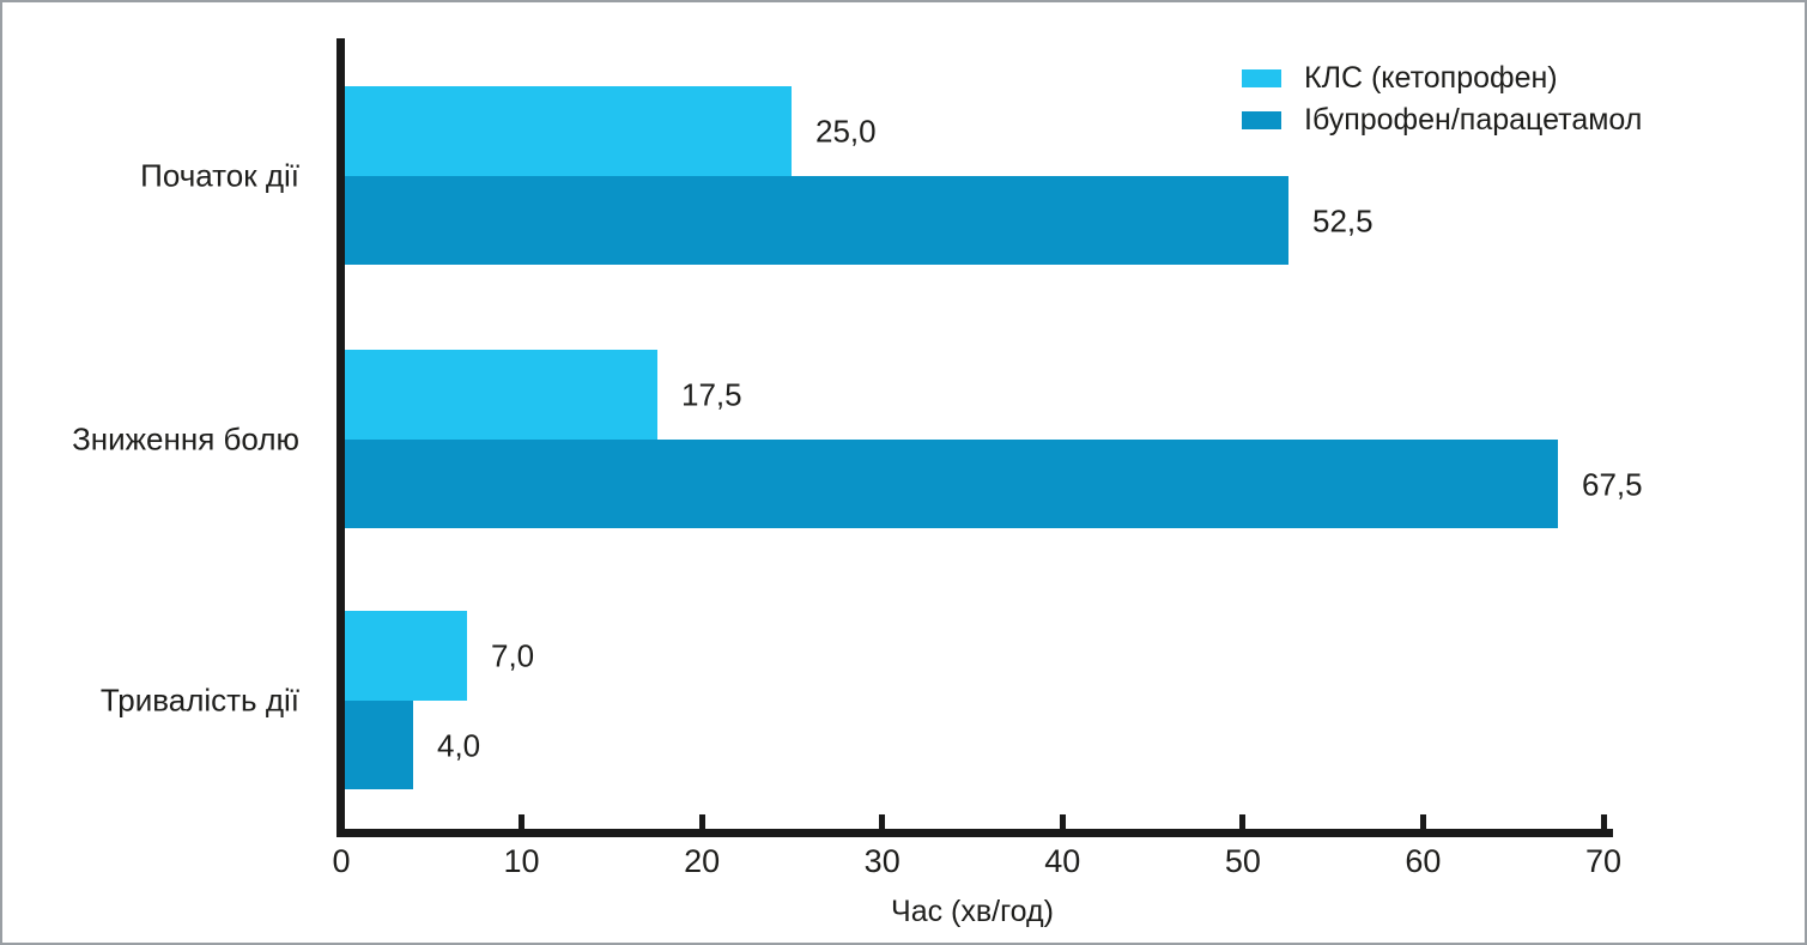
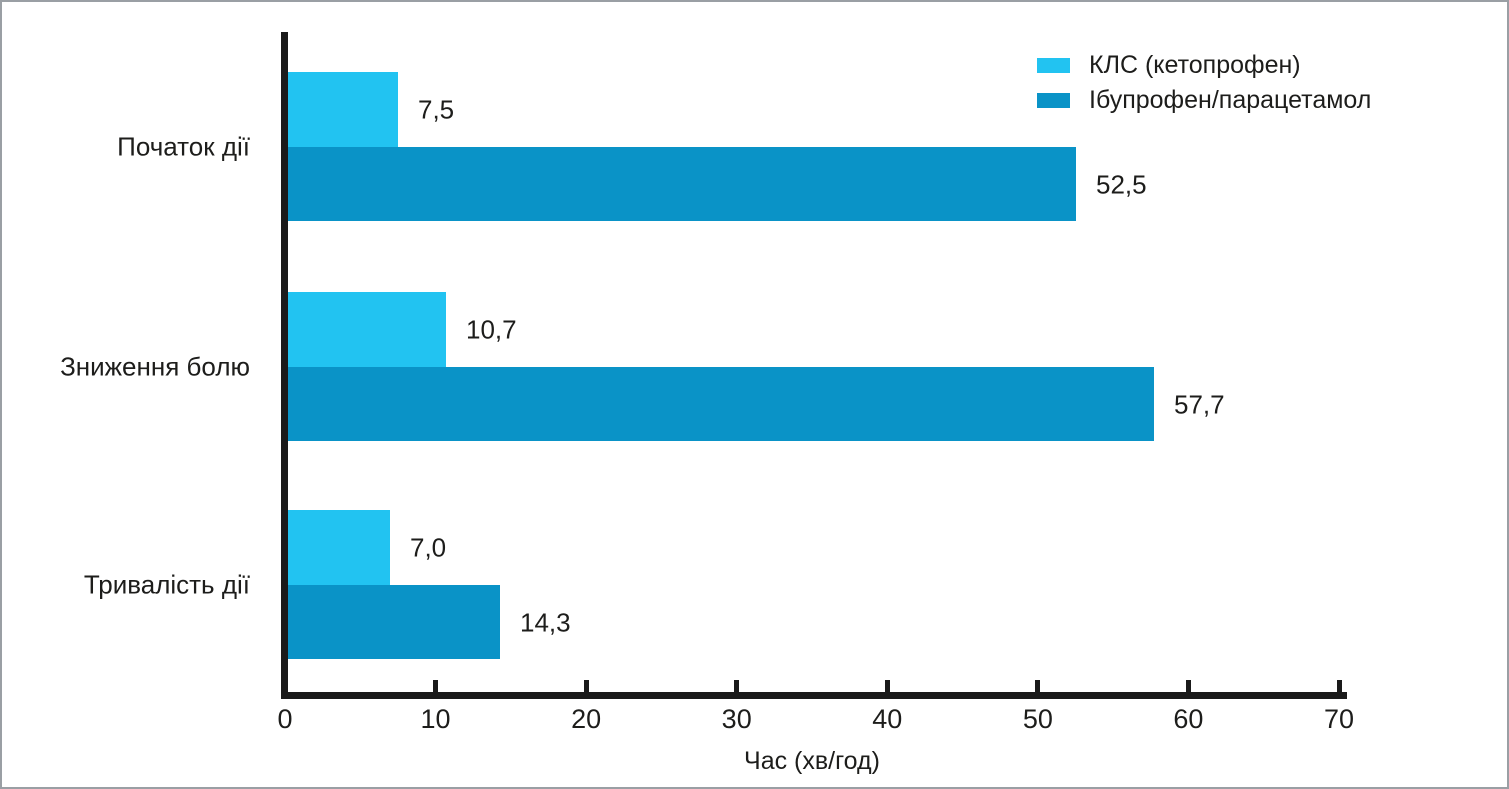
КЛС (кетопрофен)/Початок дії: 25,0 -> 7,5
КЛС (кетопрофен)/Зниження болю: 17,5 -> 10,7
Ібупрофен/парацетамол/Зниження болю: 67,5 -> 57,7
Ібупрофен/парацетамол/Тривалість дії: 4,0 -> 14,3
